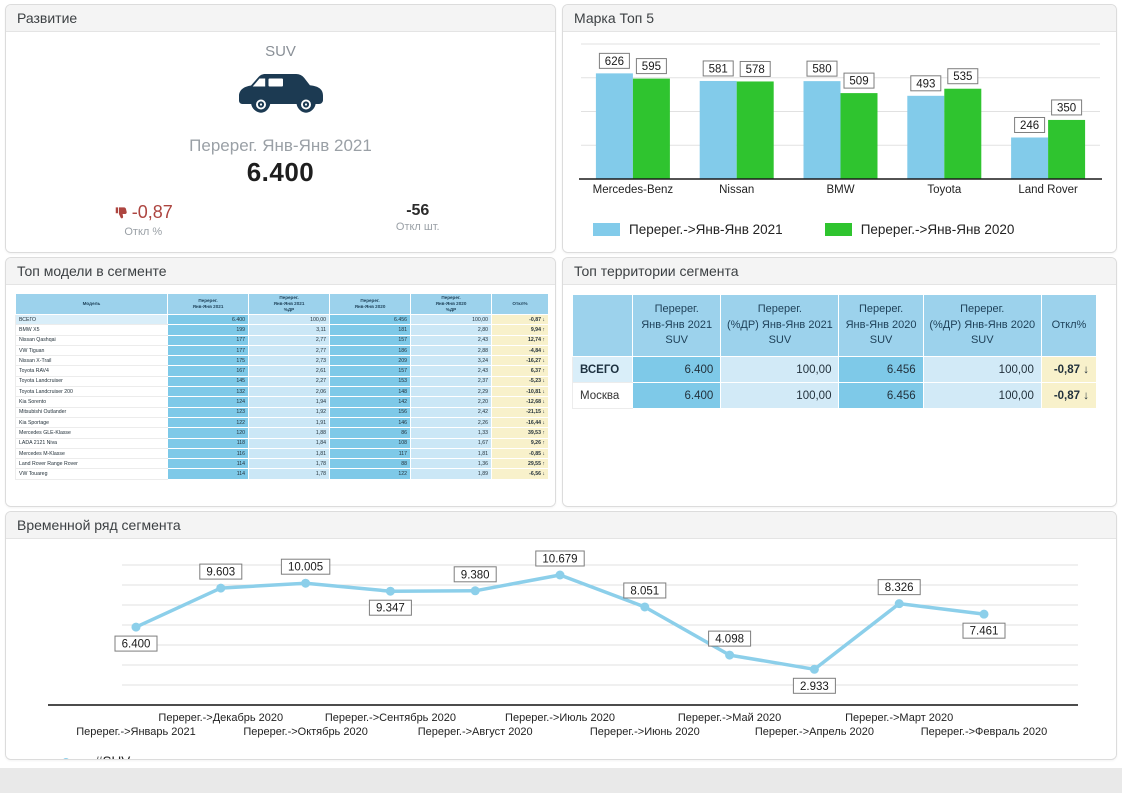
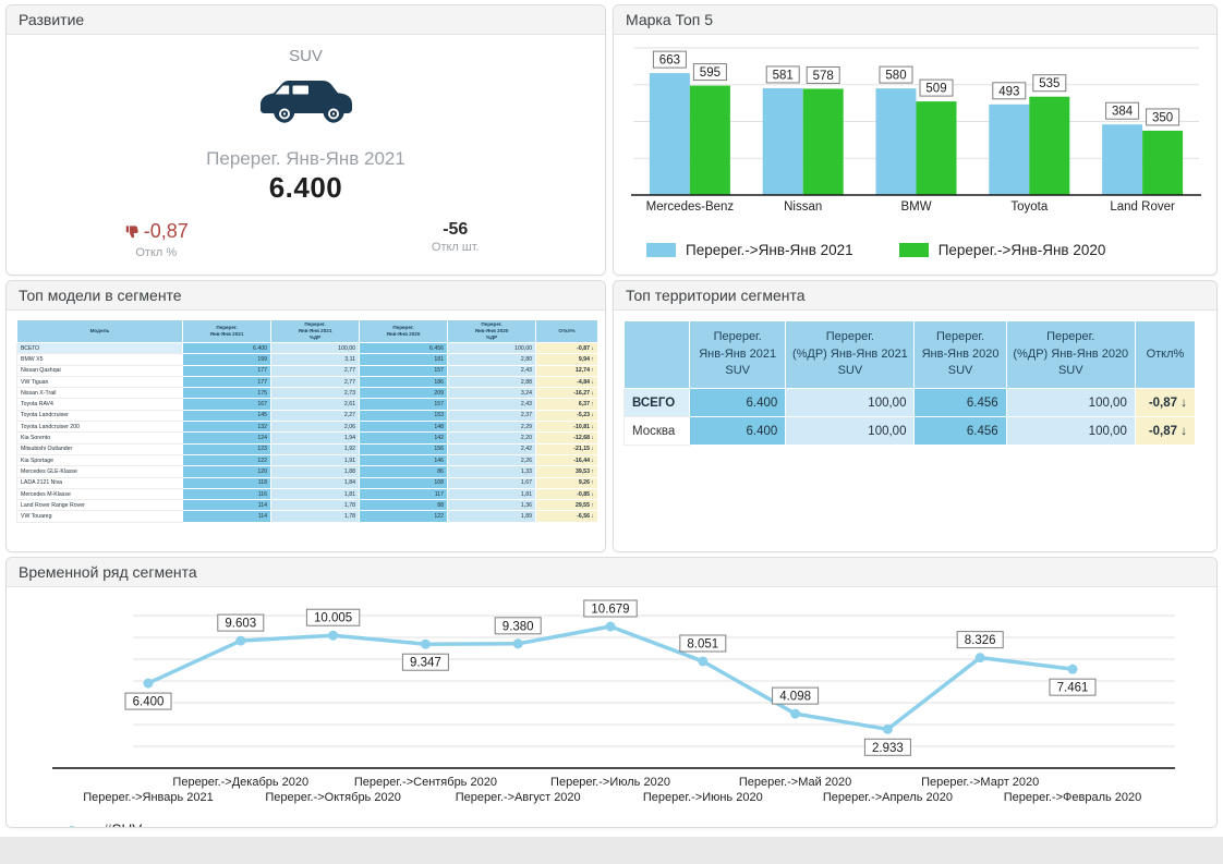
Марка Топ 5/Перерег.->Янв-Янв 2021/Mercedes-Benz: 626 -> 663
Марка Топ 5/Перерег.->Янв-Янв 2021/Land Rover: 246 -> 384
